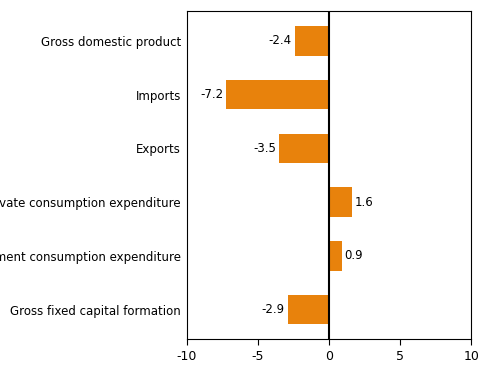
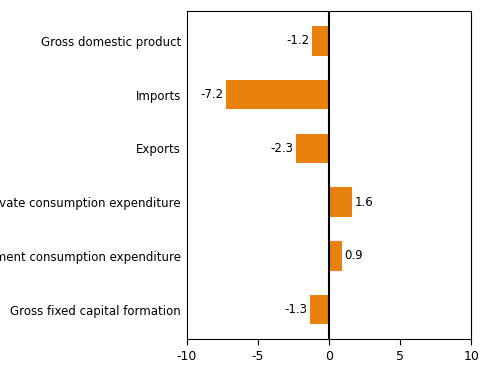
Gross domestic product: -2.4 -> -1.2
Exports: -3.5 -> -2.3
Gross fixed capital formation: -2.9 -> -1.3
